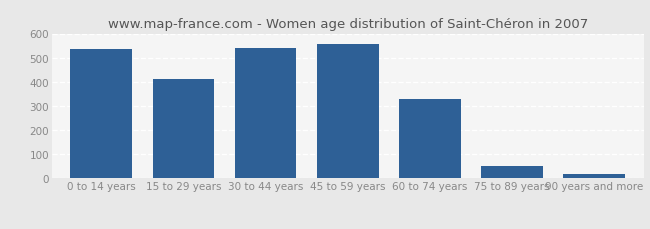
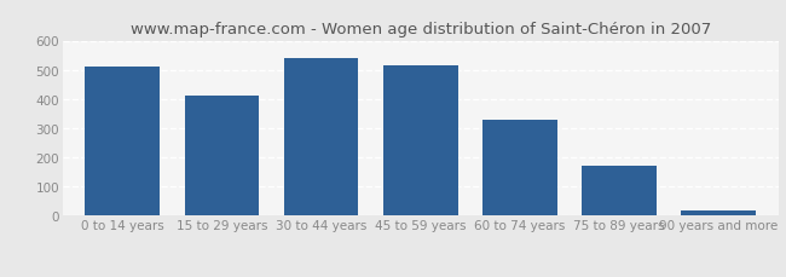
0 to 14 years: 535 -> 510
45 to 59 years: 555 -> 515
75 to 89 years: 50 -> 170
